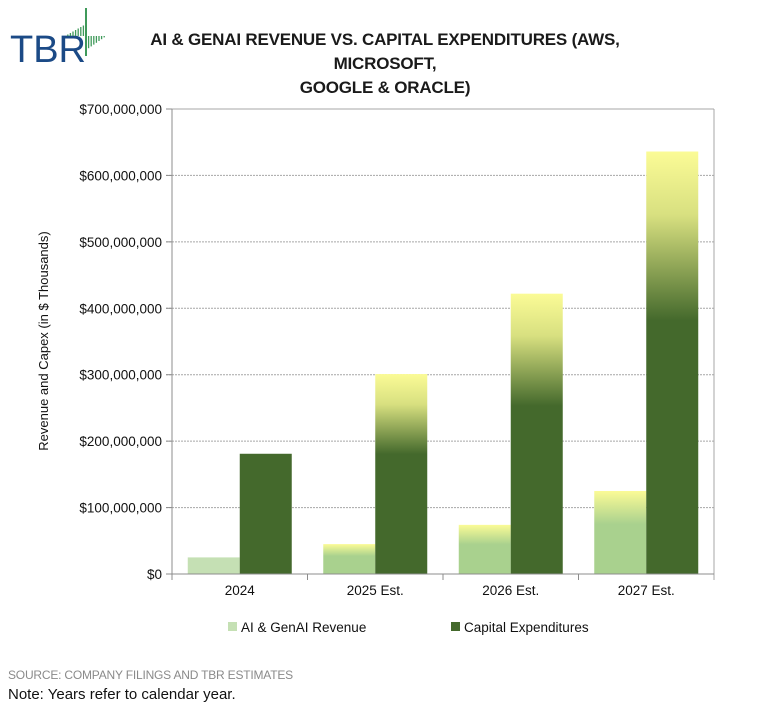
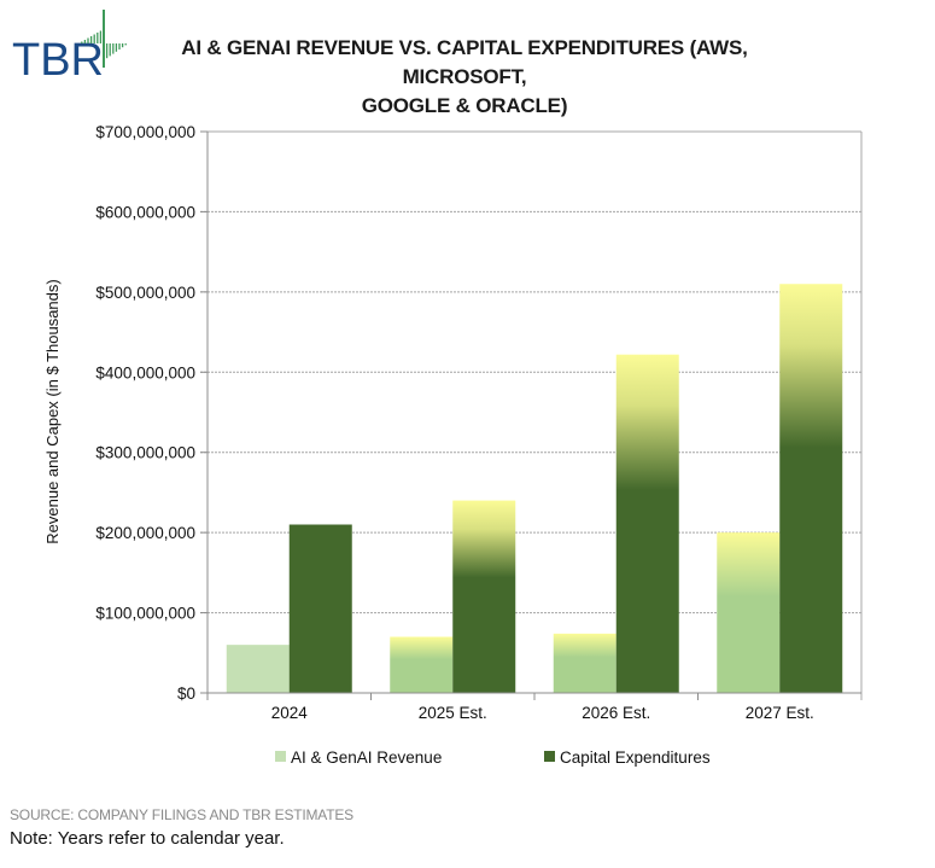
AI & GenAI Revenue/2024: $20000000 -> $60000000
Capital Expenditures/2024: $180000000 -> $210000000
AI & GenAI Revenue/2025 Est.: $40000000 -> $70000000
Capital Expenditures/2025 Est.: $300000000 -> $240000000
AI & GenAI Revenue/2027 Est.: $120000000 -> $200000000
Capital Expenditures/2027 Est.: $640000000 -> $510000000
